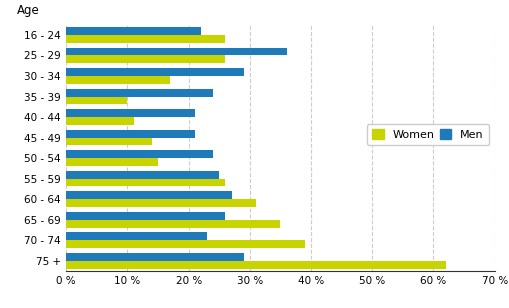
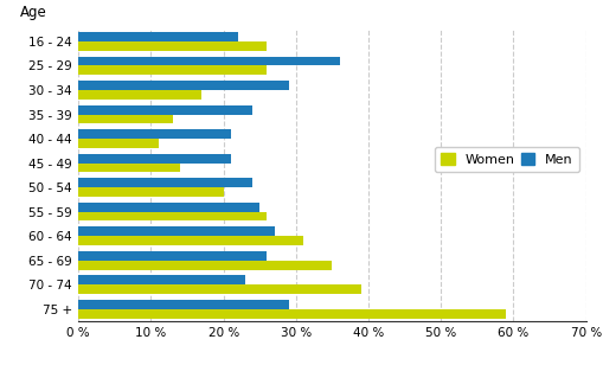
Women/35 - 39: 10 % -> 13 %
Women/50 - 54: 15 % -> 20 %
Women/75 +: 62 % -> 59 %
